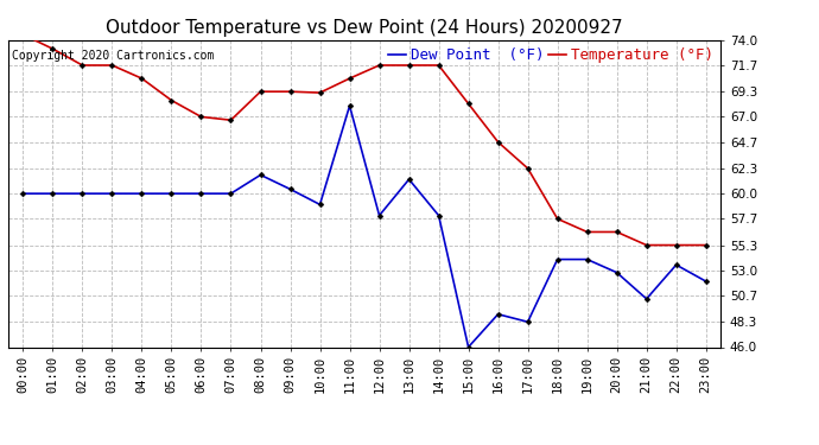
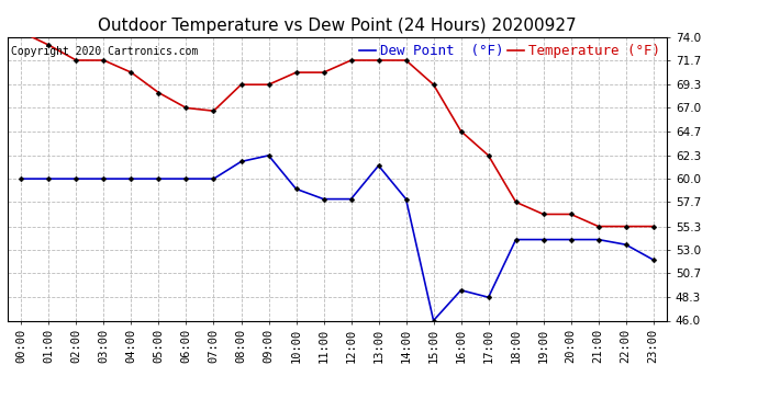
Dew Point (°F)/09:00: 60.4 -> 62.3
Temperature (°F)/10:00: 69.2 -> 70.5
Dew Point (°F)/11:00: 68.0 -> 58.0
Temperature (°F)/15:00: 68.2 -> 69.3
Dew Point (°F)/20:00: 52.8 -> 54.0
Dew Point (°F)/21:00: 50.4 -> 54.0
